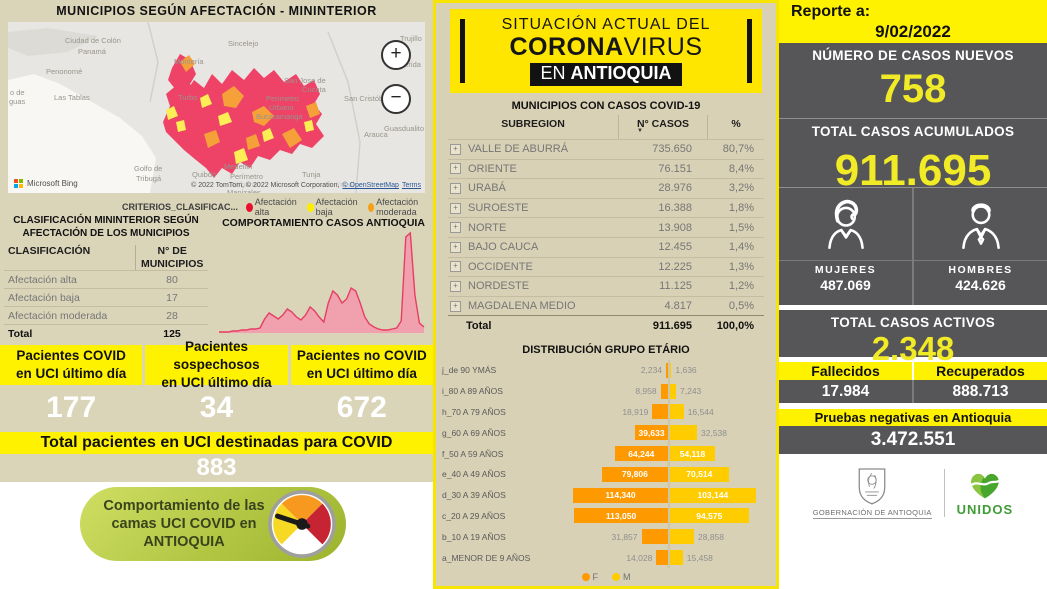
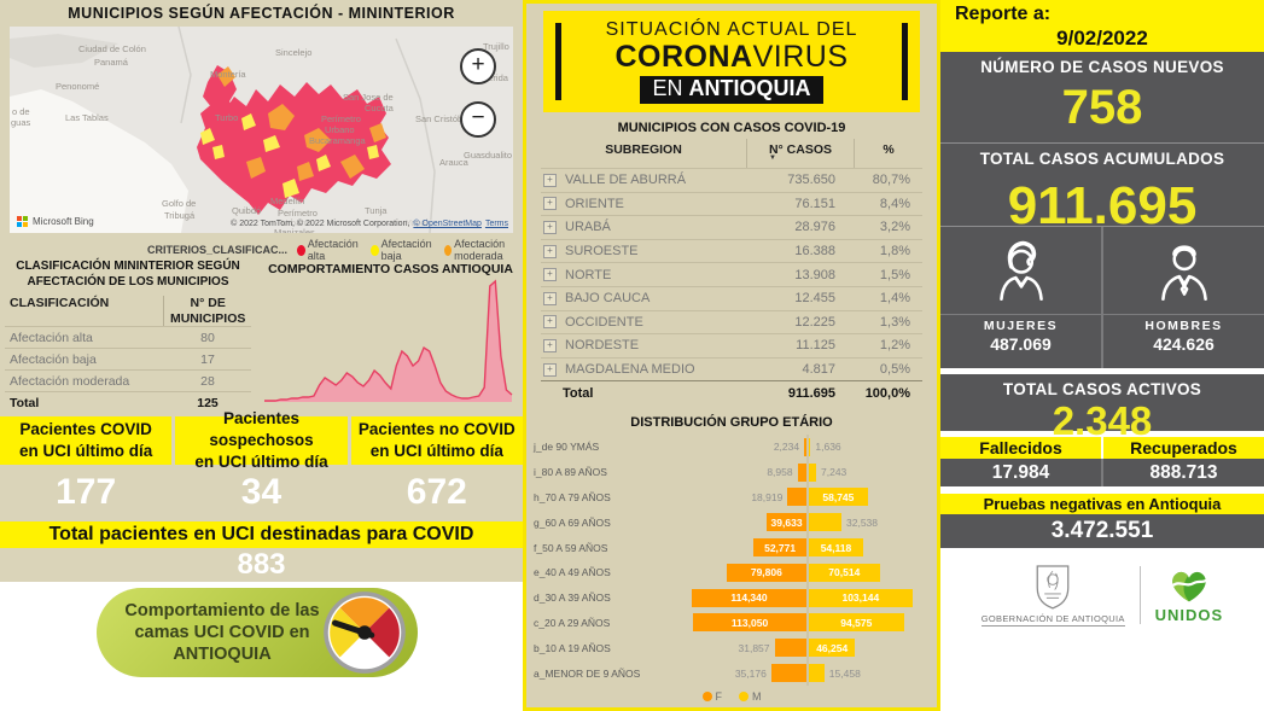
DISTRIBUCIÓN GRUPO ETÁRIO/M/h_70 A 79 AÑOS: 16,544 -> 58,745
DISTRIBUCIÓN GRUPO ETÁRIO/F/f_50 A 59 AÑOS: 64,244 -> 52,771
DISTRIBUCIÓN GRUPO ETÁRIO/M/b_10 A 19 AÑOS: 28,858 -> 46,254
DISTRIBUCIÓN GRUPO ETÁRIO/F/a_MENOR DE 9 AÑOS: 14,028 -> 35,176
